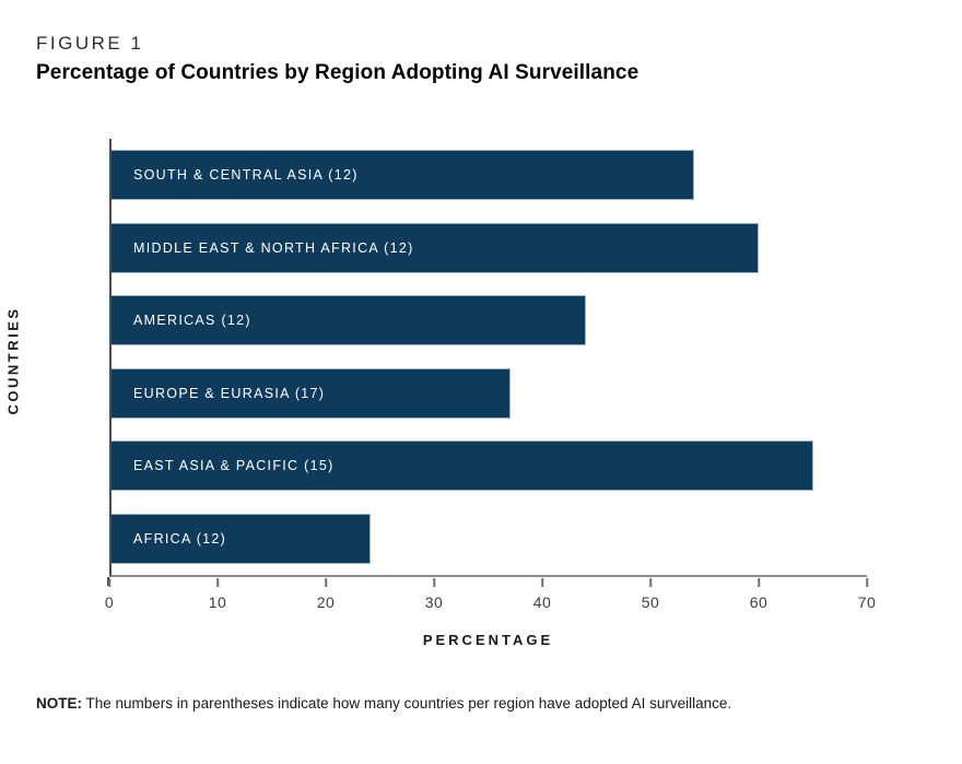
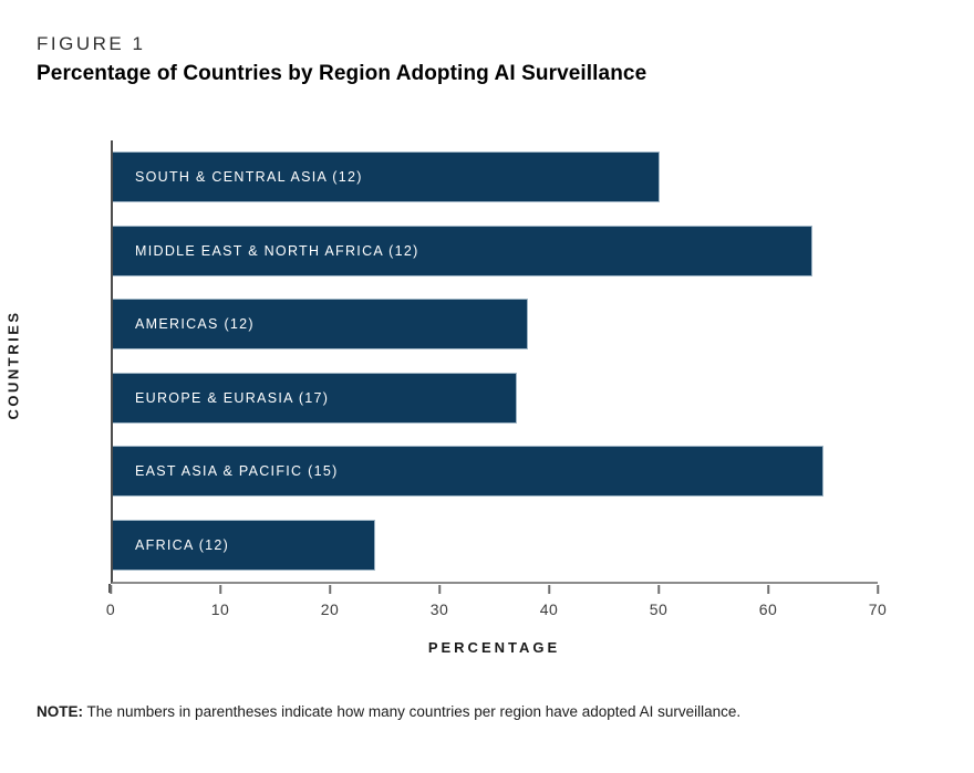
SOUTH & CENTRAL ASIA (12): 54 -> 50
MIDDLE EAST & NORTH AFRICA (12): 60 -> 64
AMERICAS (12): 44 -> 38
